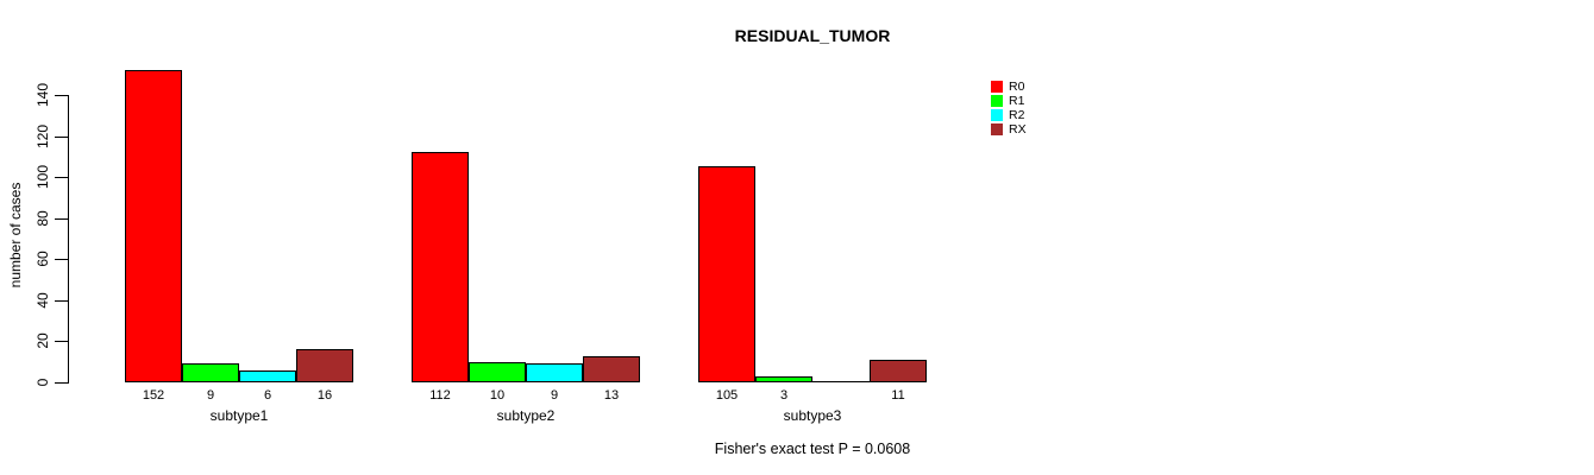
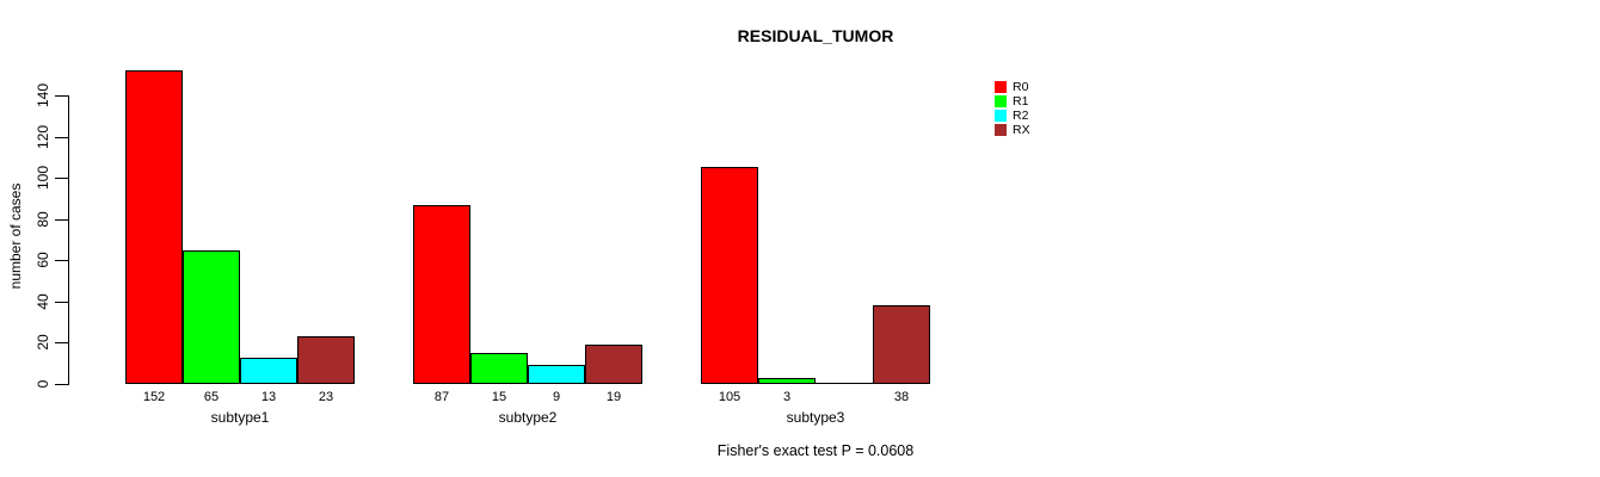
R1/subtype1: 9 -> 65
R2/subtype1: 6 -> 13
RX/subtype1: 16 -> 23
R0/subtype2: 112 -> 87
R1/subtype2: 10 -> 15
RX/subtype2: 13 -> 19
RX/subtype3: 11 -> 38
